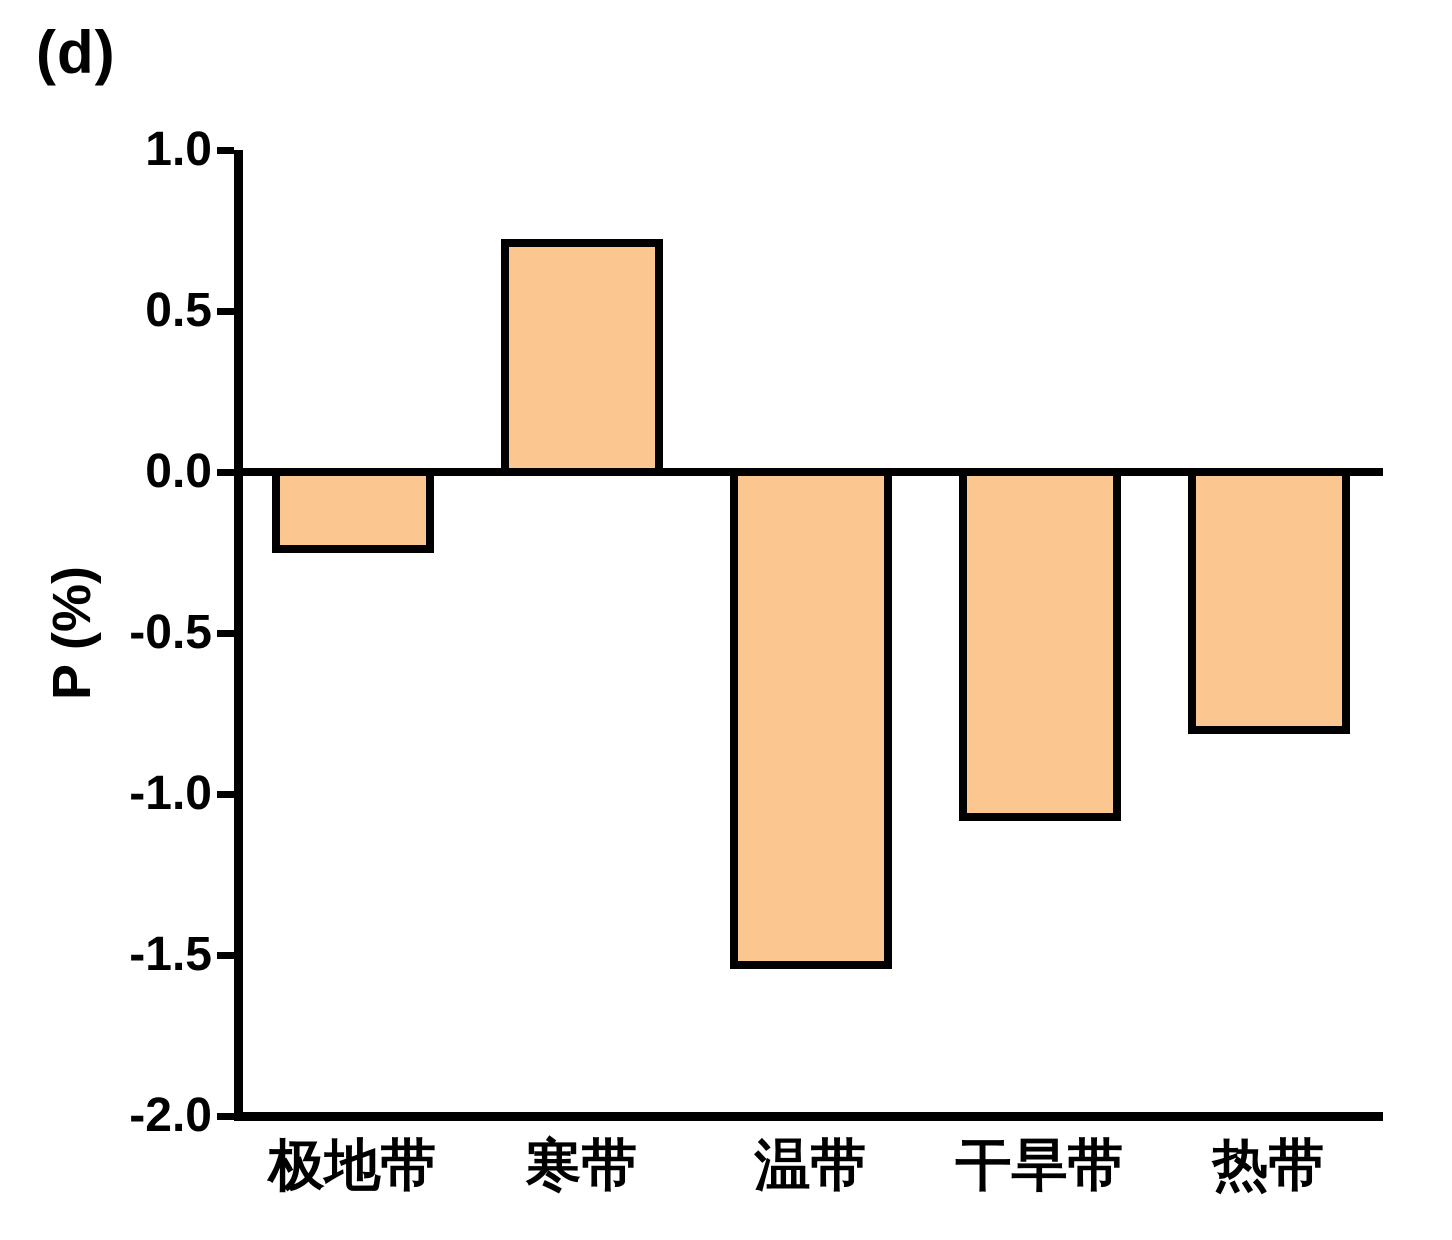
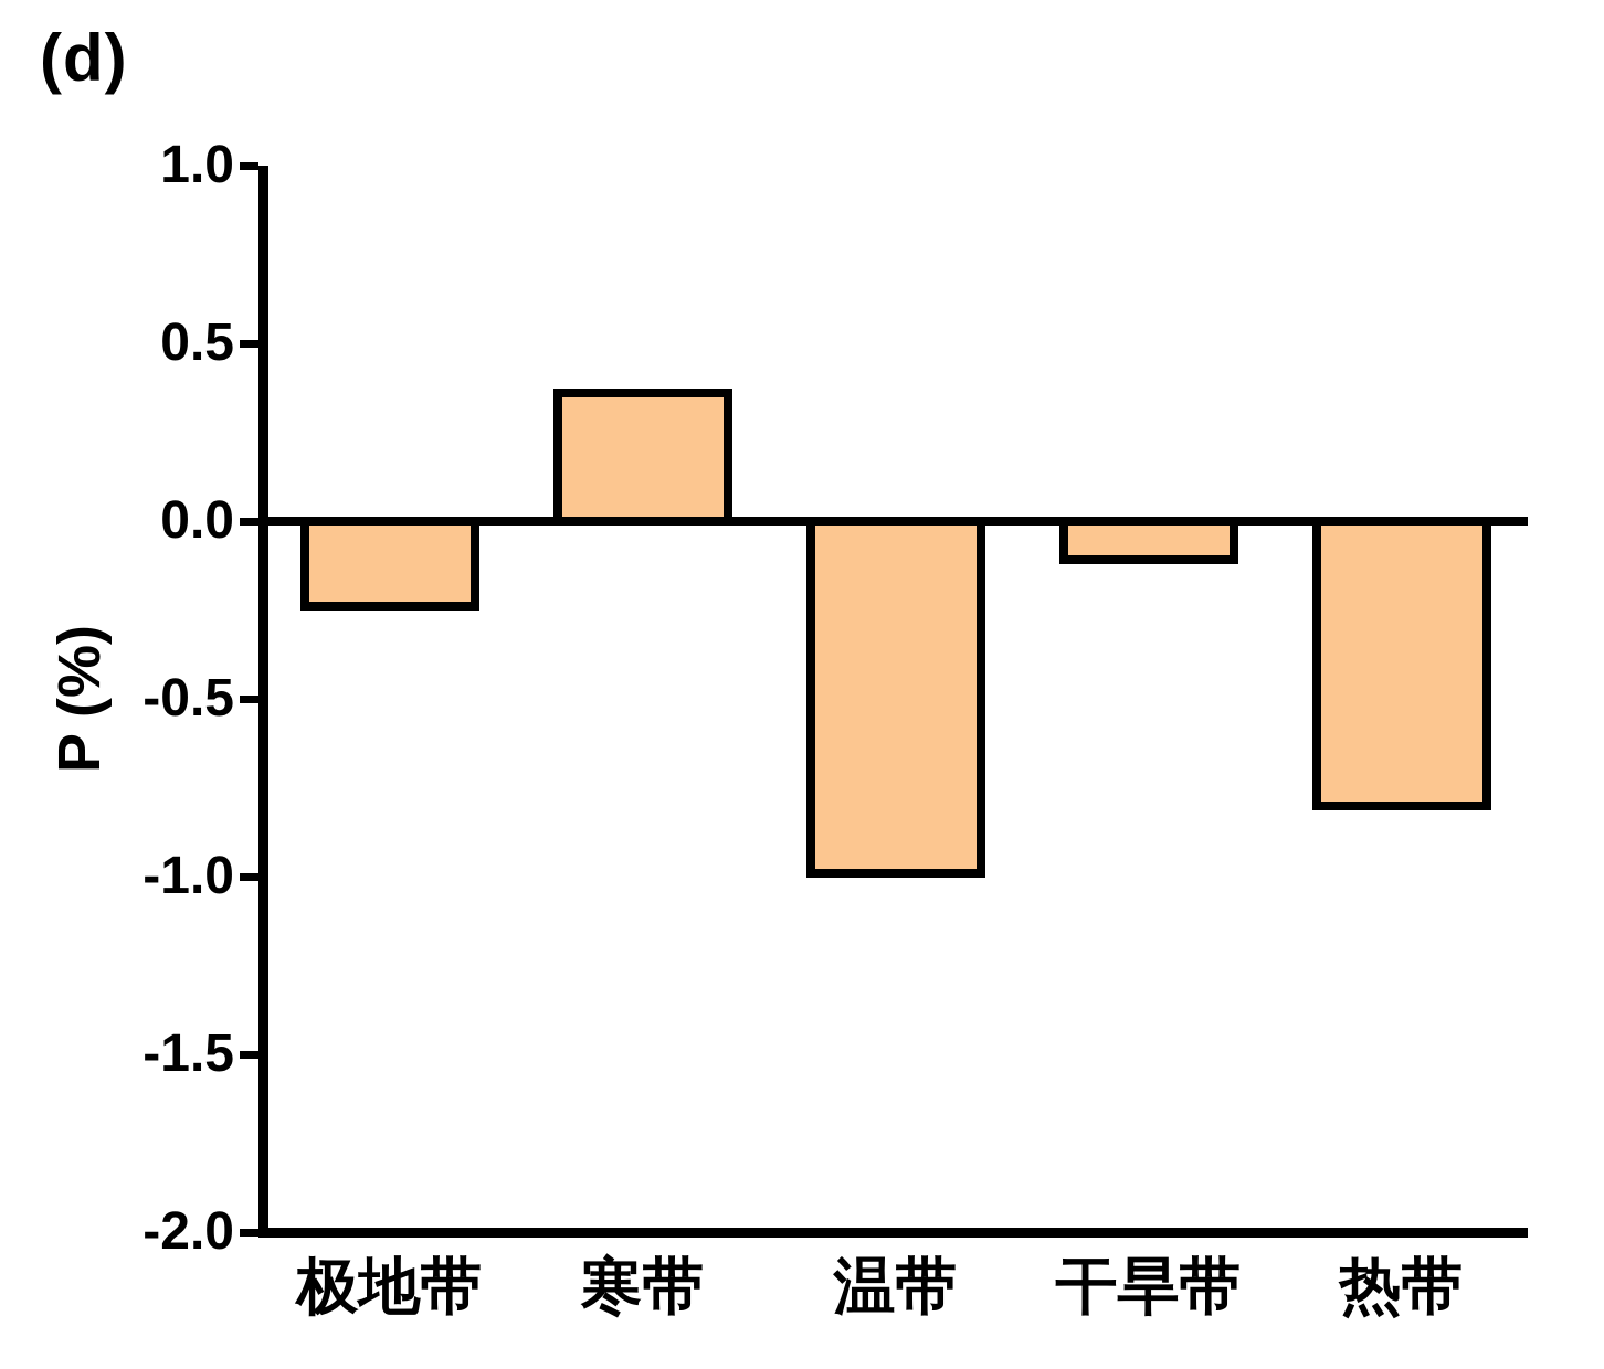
寒带: 0.71 -> 0.36
温带: -1.53 -> -0.99
干旱带: -1.07 -> -0.11
